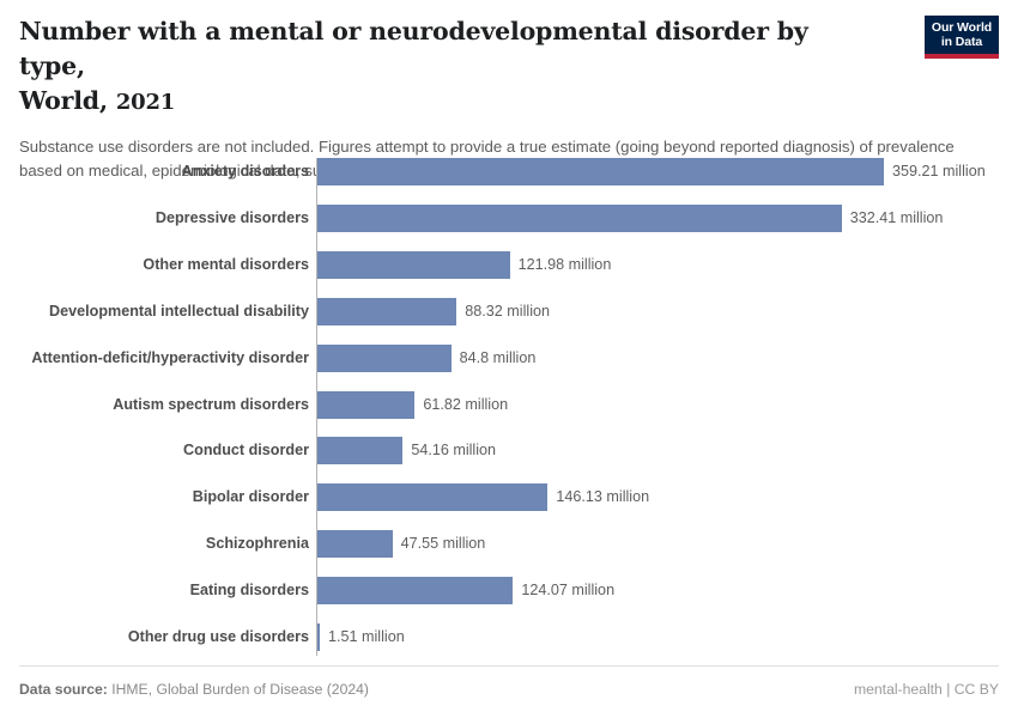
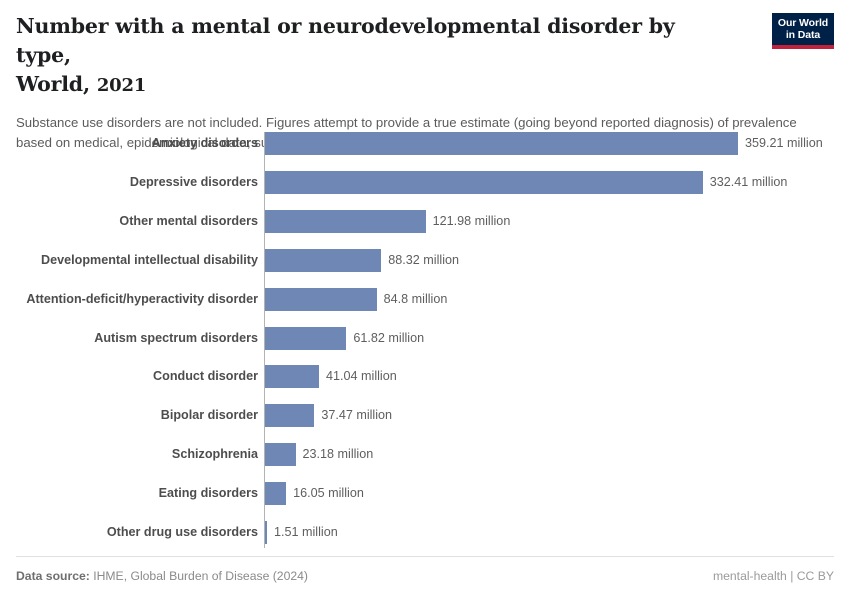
Conduct disorder: 54.16 -> 41.04
Bipolar disorder: 146.13 -> 37.47
Schizophrenia: 47.55 -> 23.18
Eating disorders: 124.07 -> 16.05
